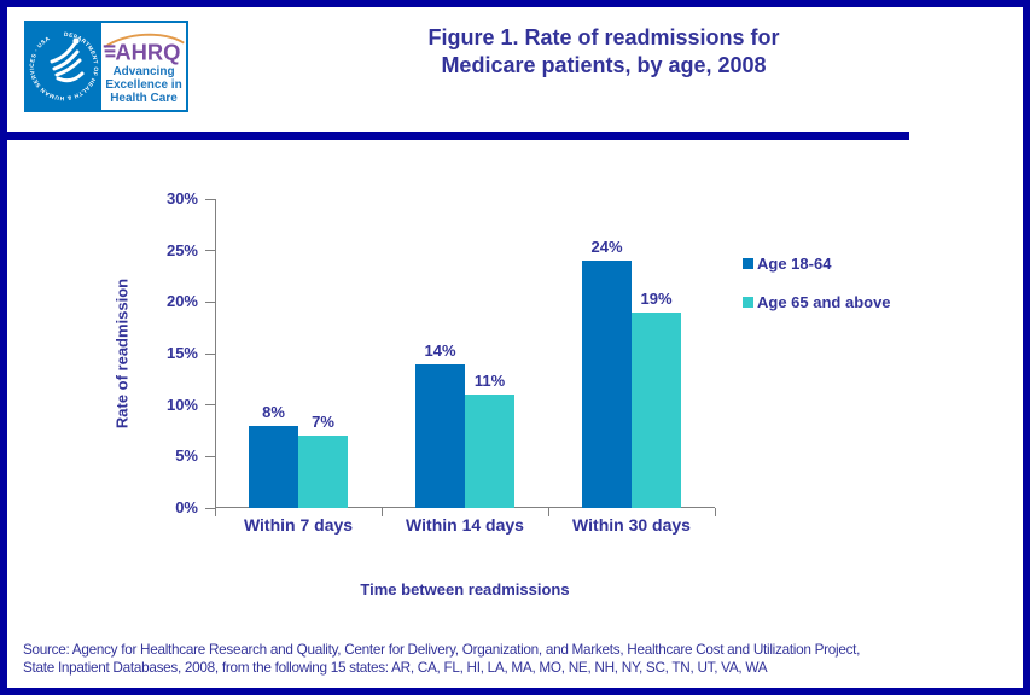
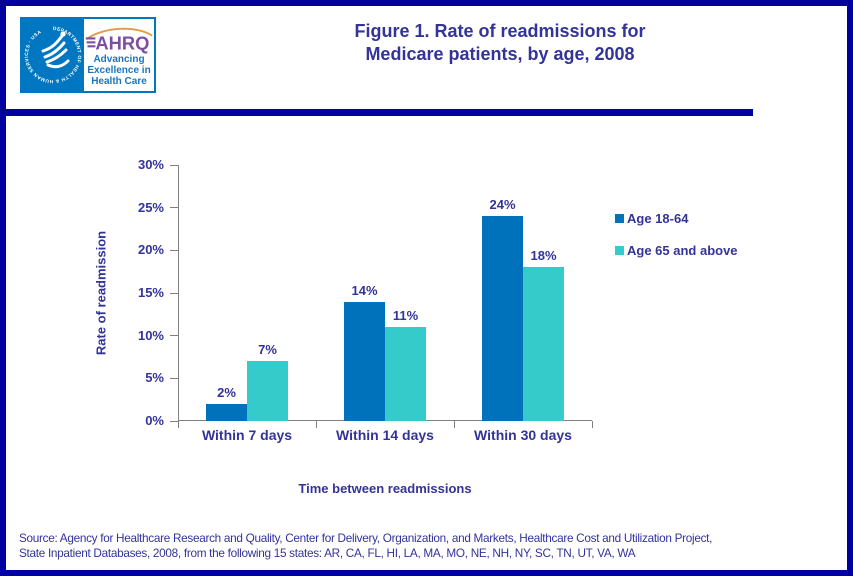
Age 18-64/Within 7 days: 8% -> 2%
Age 65 and above/Within 30 days: 19% -> 18%
